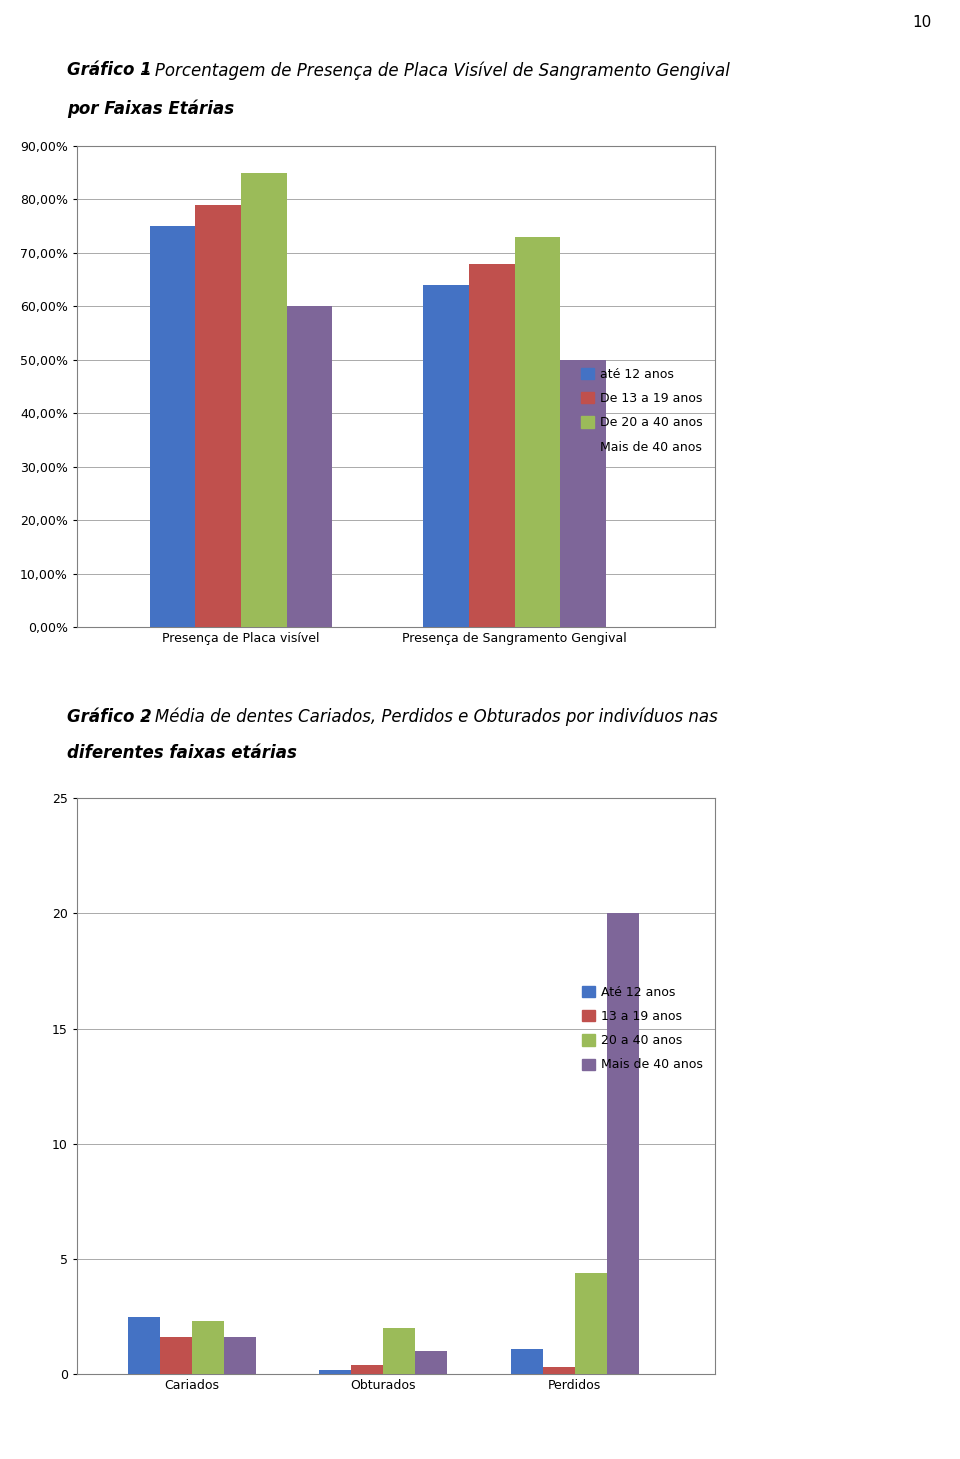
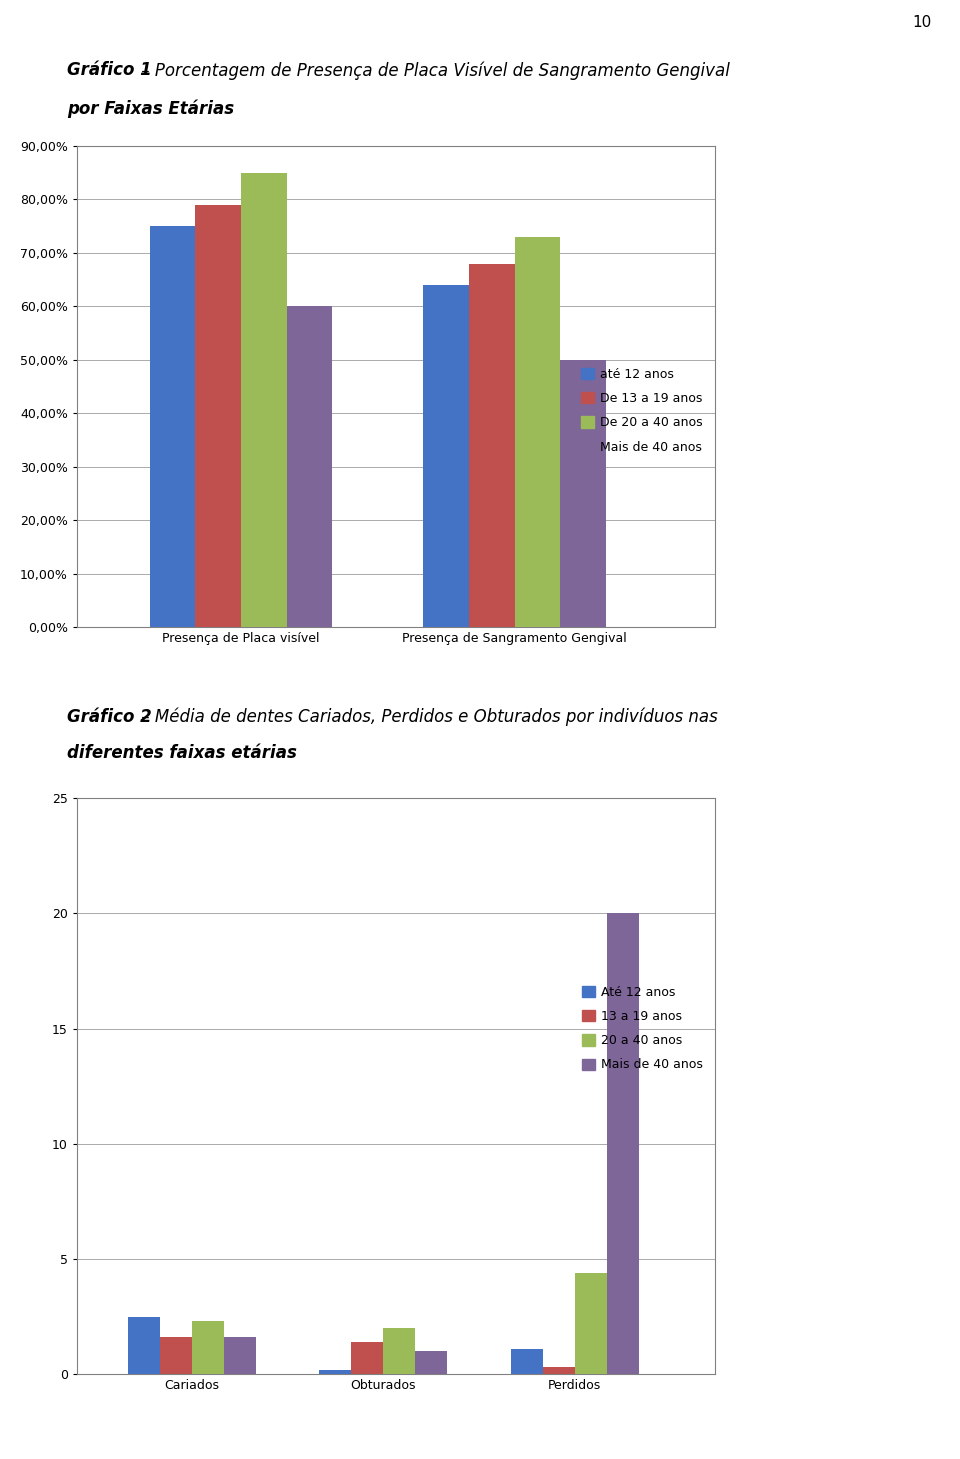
13 a 19 anos/Obturados: 0.4 -> 1.4
